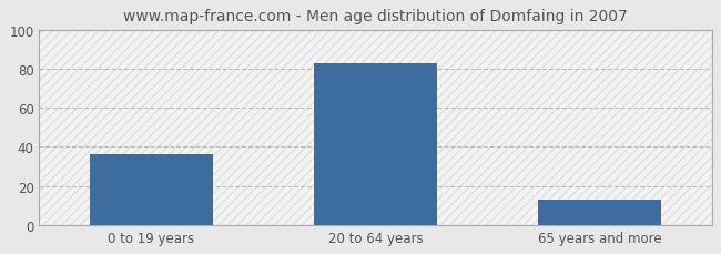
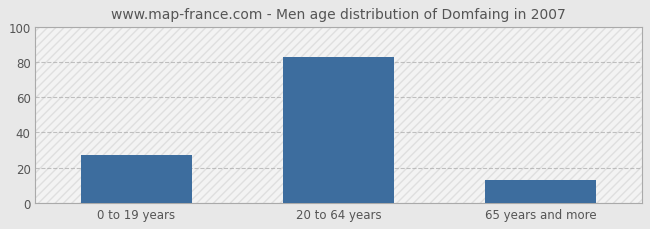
0 to 19 years: 36 -> 27
